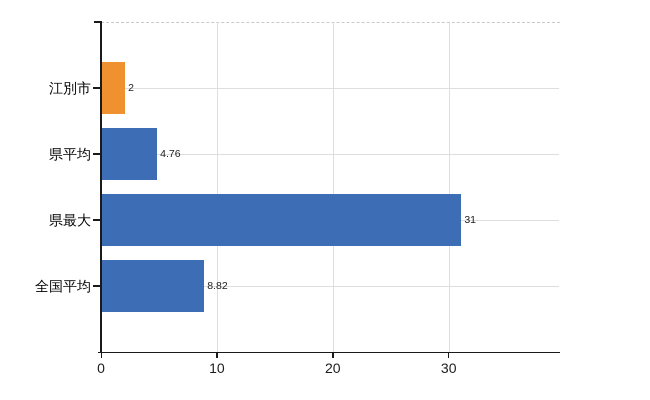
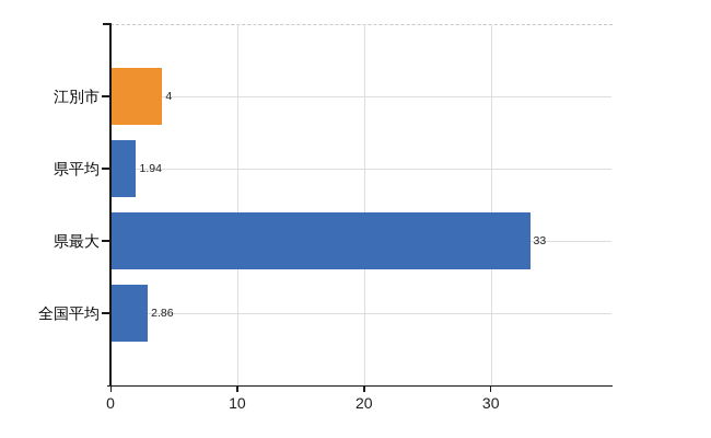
江別市: 2 -> 4
県平均: 4.76 -> 1.94
県最大: 31 -> 33
全国平均: 8.82 -> 2.86
